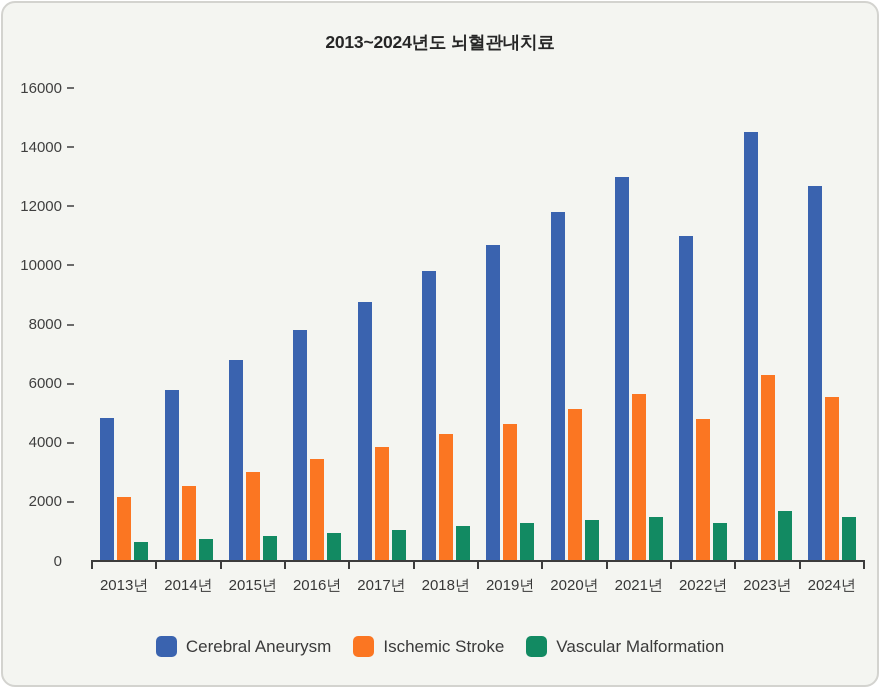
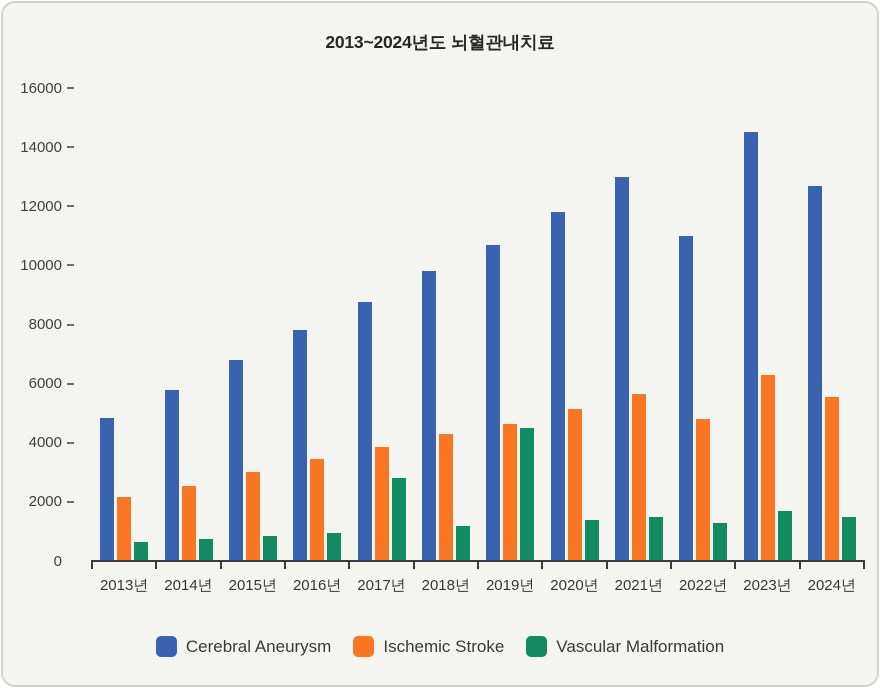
Vascular Malformation/2017년: 1000 -> 2800
Vascular Malformation/2019년: 1300 -> 4500
